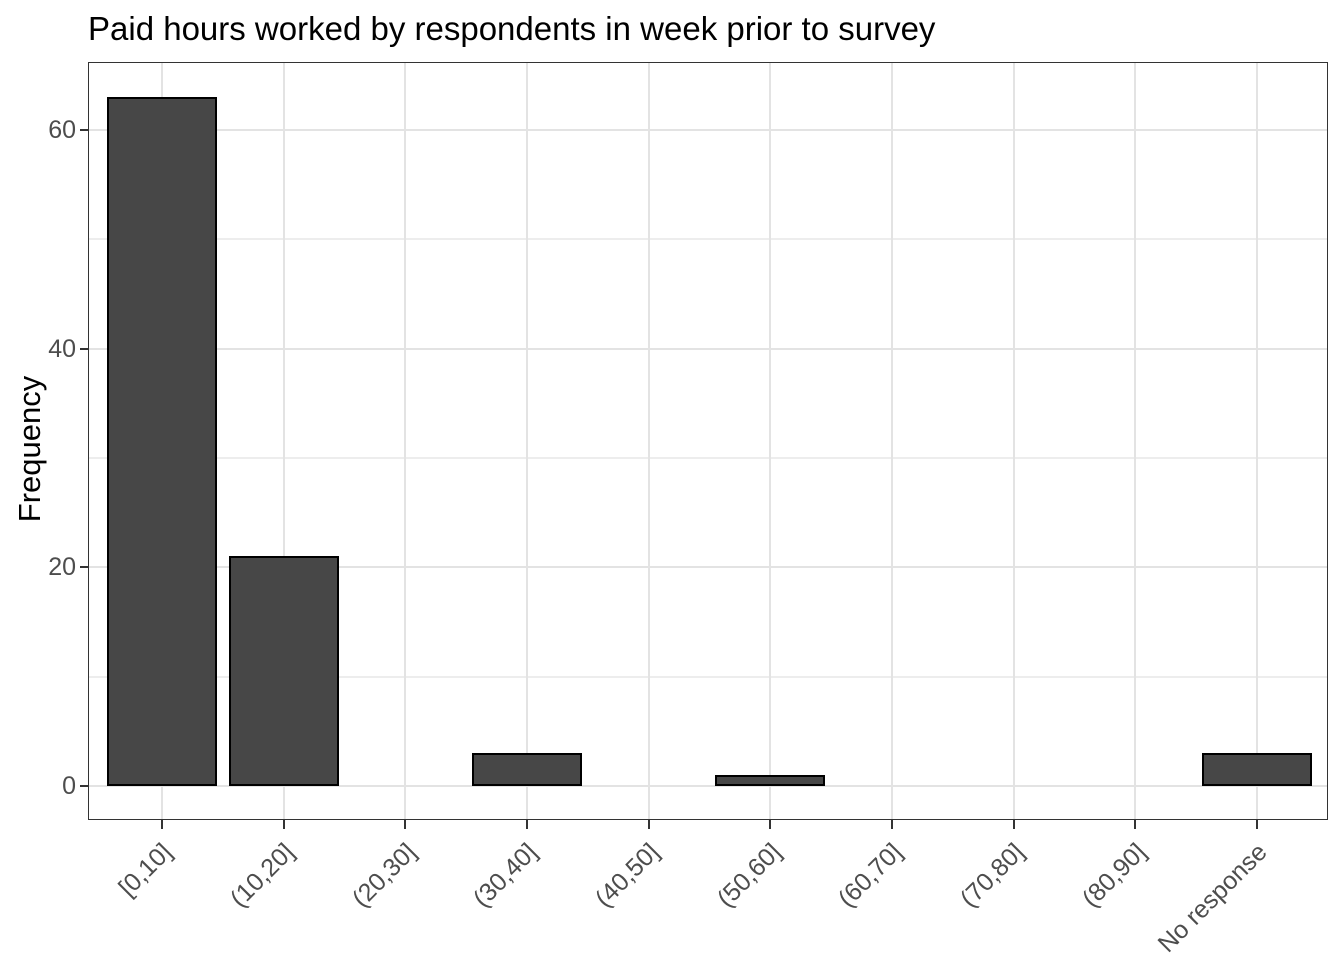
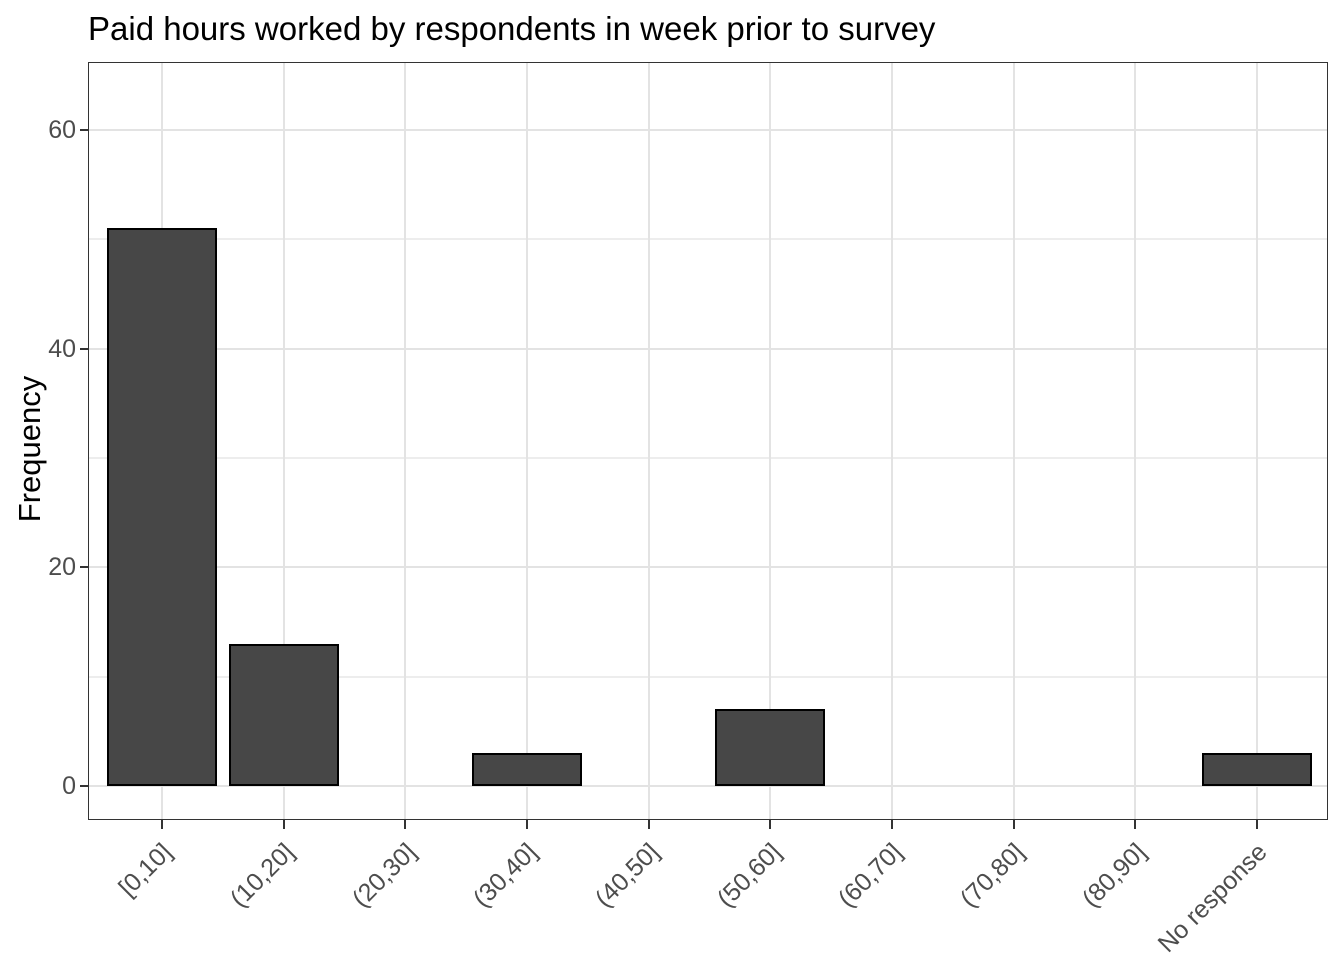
[0,10]: 63 -> 51
(10,20]: 21 -> 13
(50,60]: 1 -> 7
